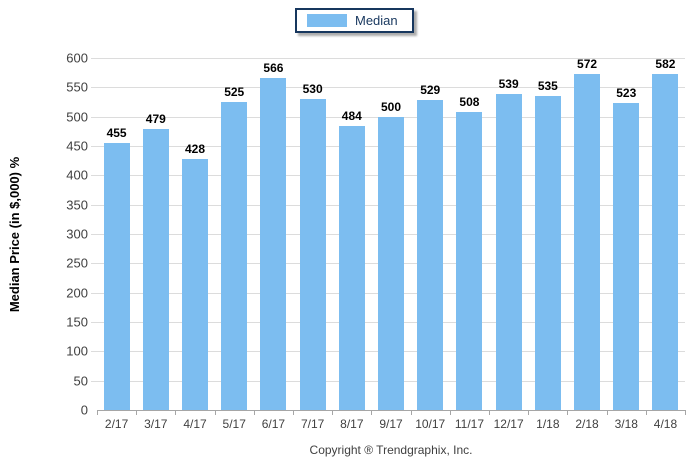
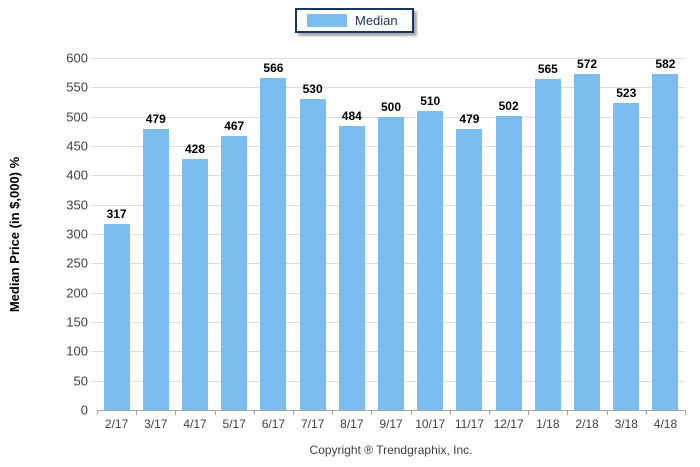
2/17: 455 -> 317
5/17: 525 -> 467
10/17: 529 -> 510
11/17: 508 -> 479
12/17: 539 -> 502
1/18: 535 -> 565
